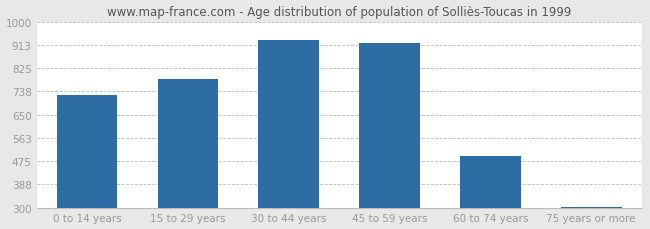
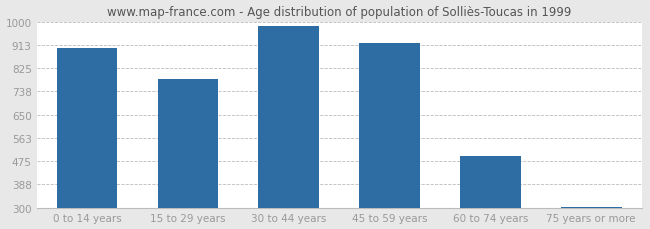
0 to 14 years: 725 -> 900
30 to 44 years: 930 -> 983
